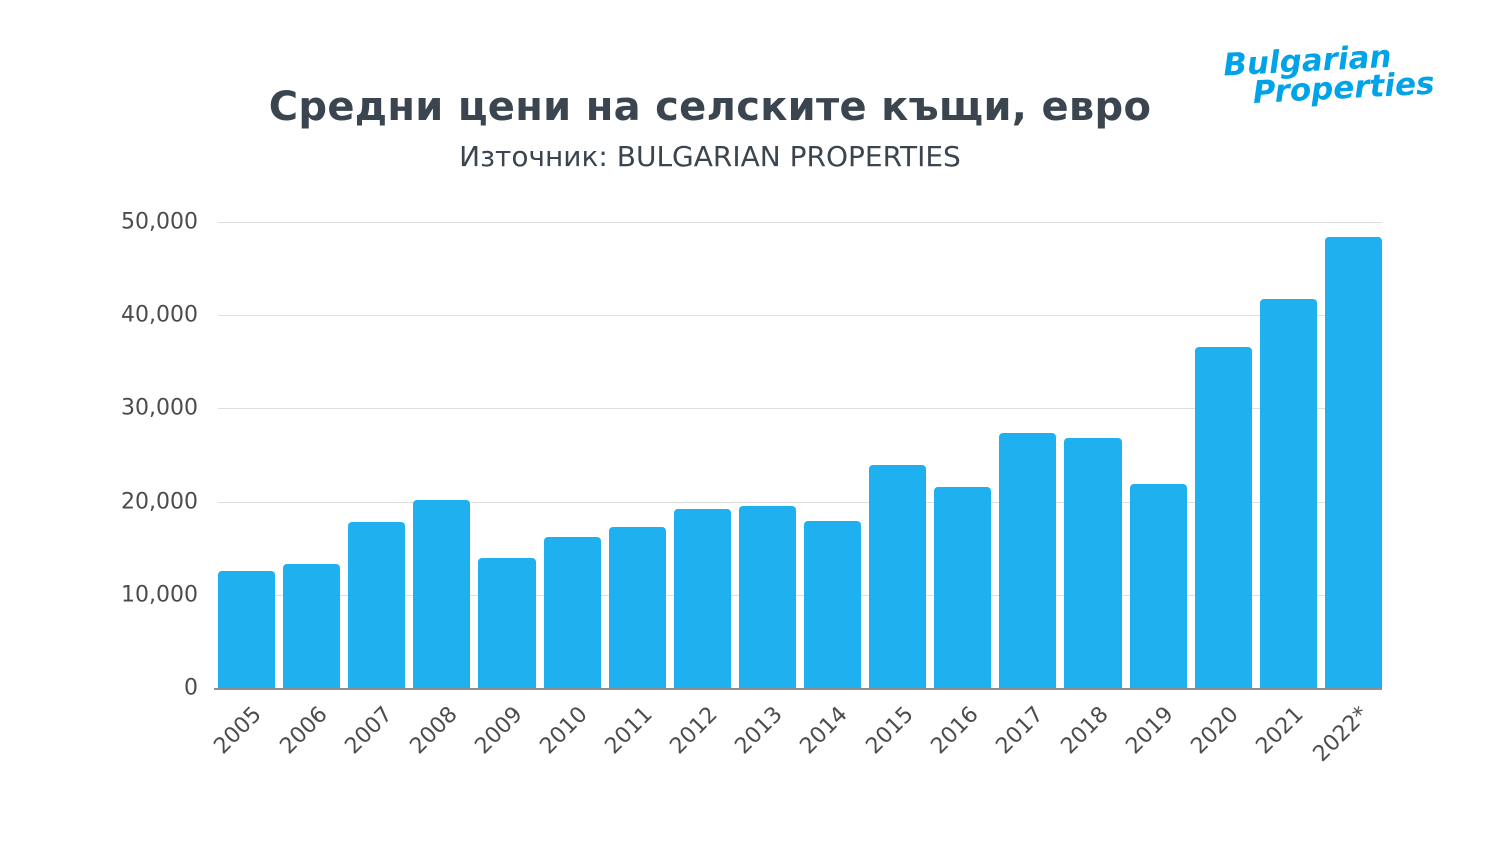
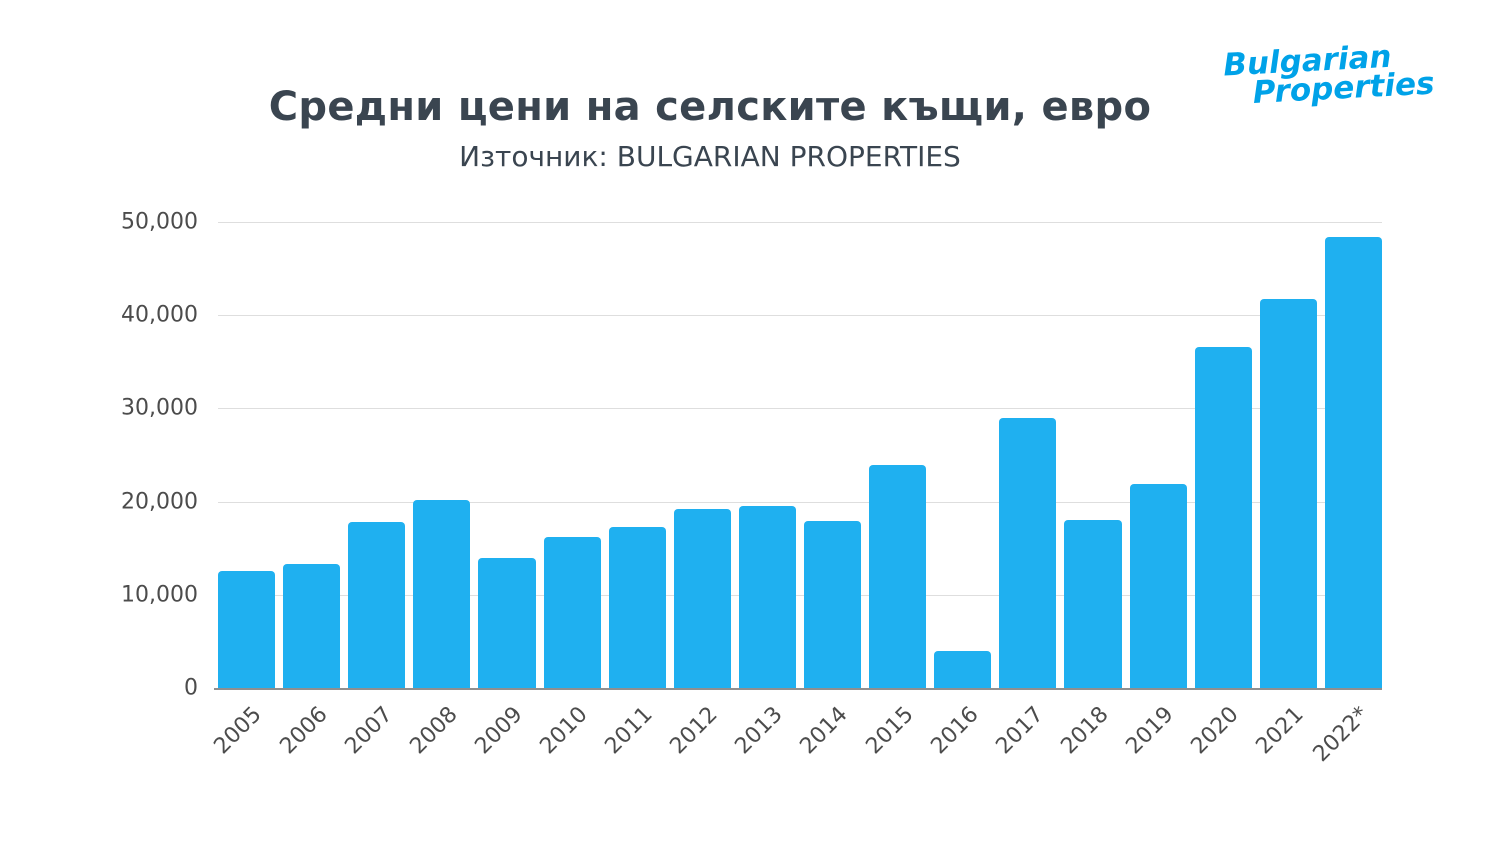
2016: 22000 -> 4000
2017: 27000 -> 29000
2018: 27000 -> 18000
